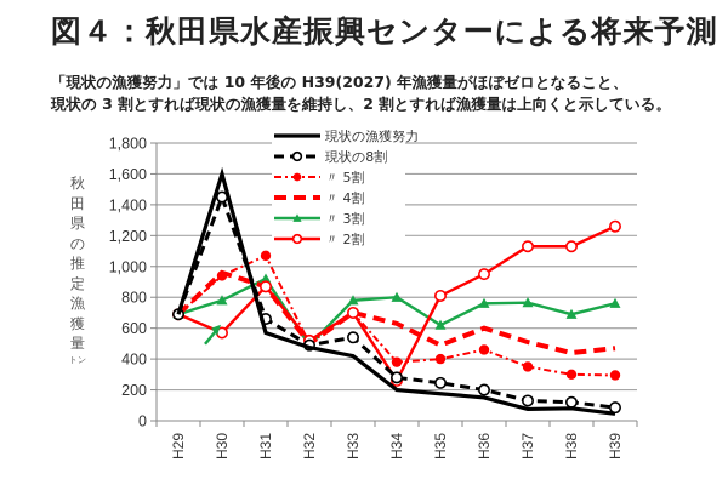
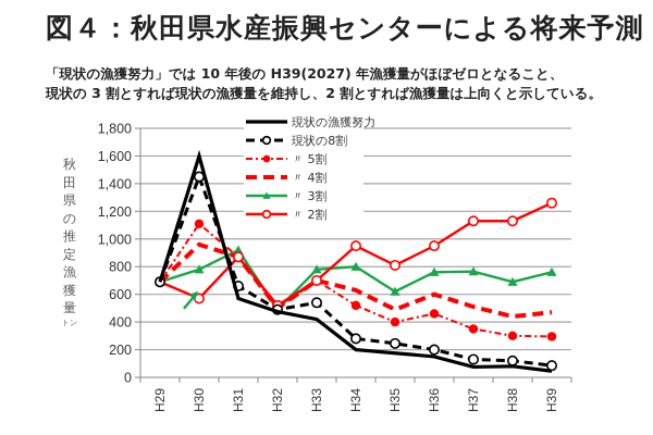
〃 5割/H30: 940 -> 1110
〃 5割/H31: 1070 -> 870
〃 5割/H34: 380 -> 520
〃 2割/H34: 260 -> 950
